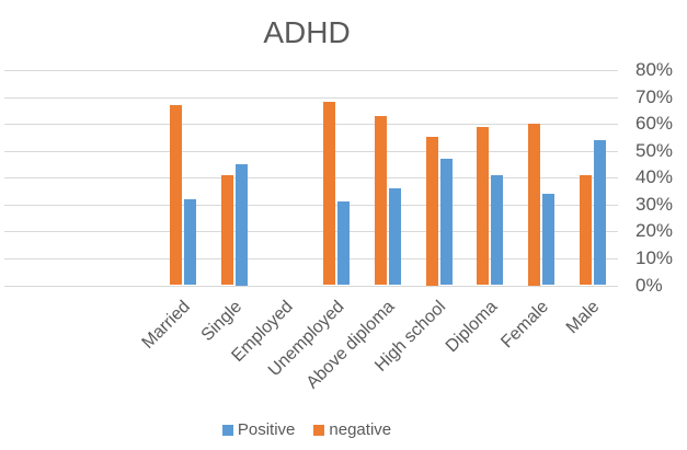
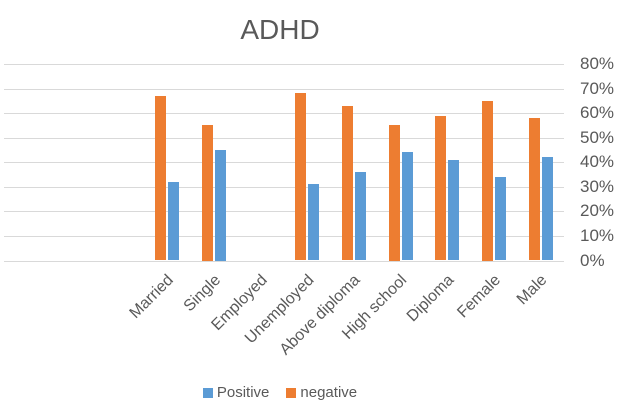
negative/Single: 41% -> 55%
Positive/High school: 47% -> 44%
negative/Female: 60% -> 65%
Positive/Male: 54% -> 42%
negative/Male: 41% -> 58%
